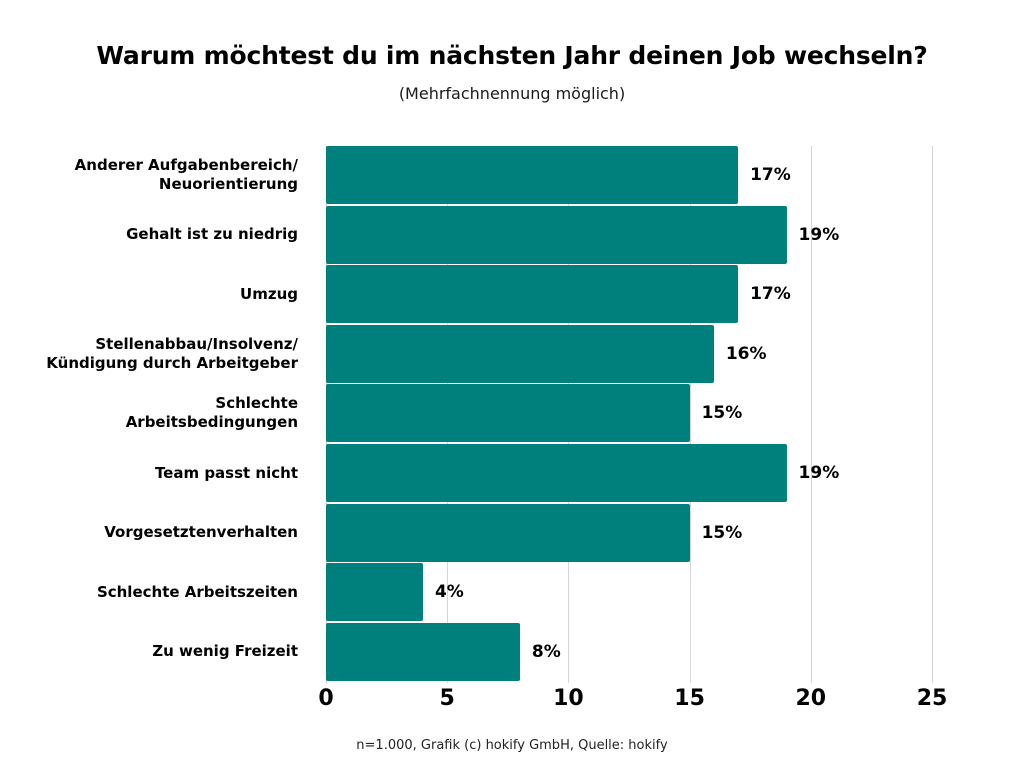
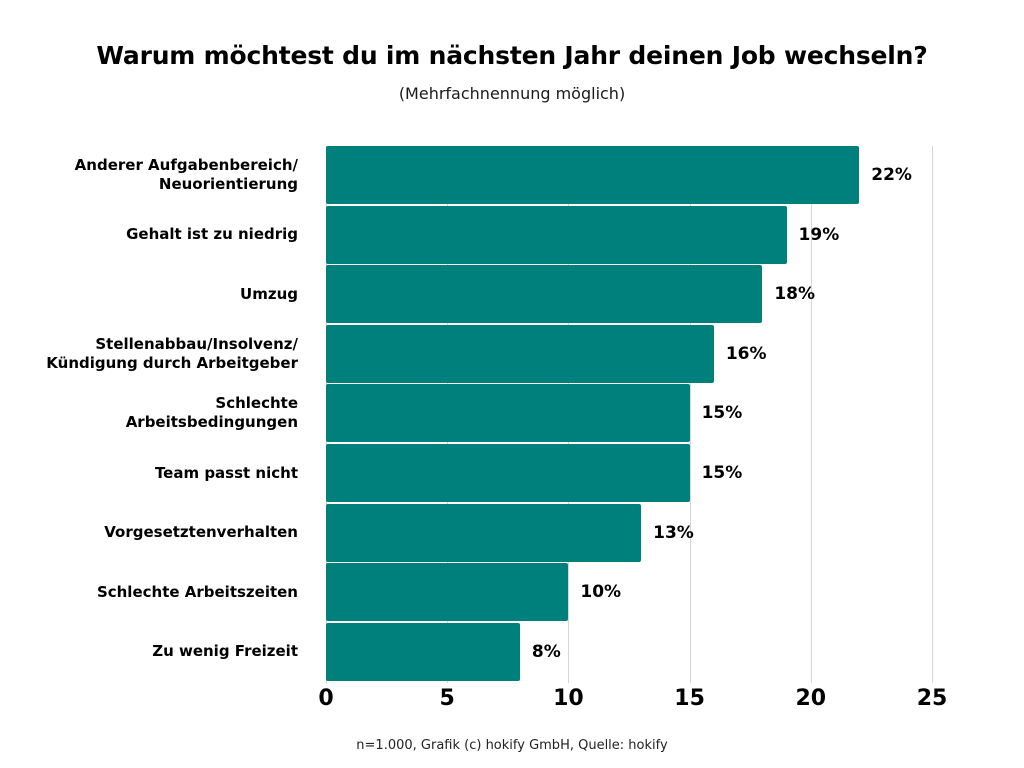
Anderer Aufgabenbereich/ Neuorientierung: 17% -> 22%
Umzug: 17% -> 18%
Team passt nicht: 19% -> 15%
Vorgesetztenverhalten: 15% -> 13%
Schlechte Arbeitszeiten: 4% -> 10%
